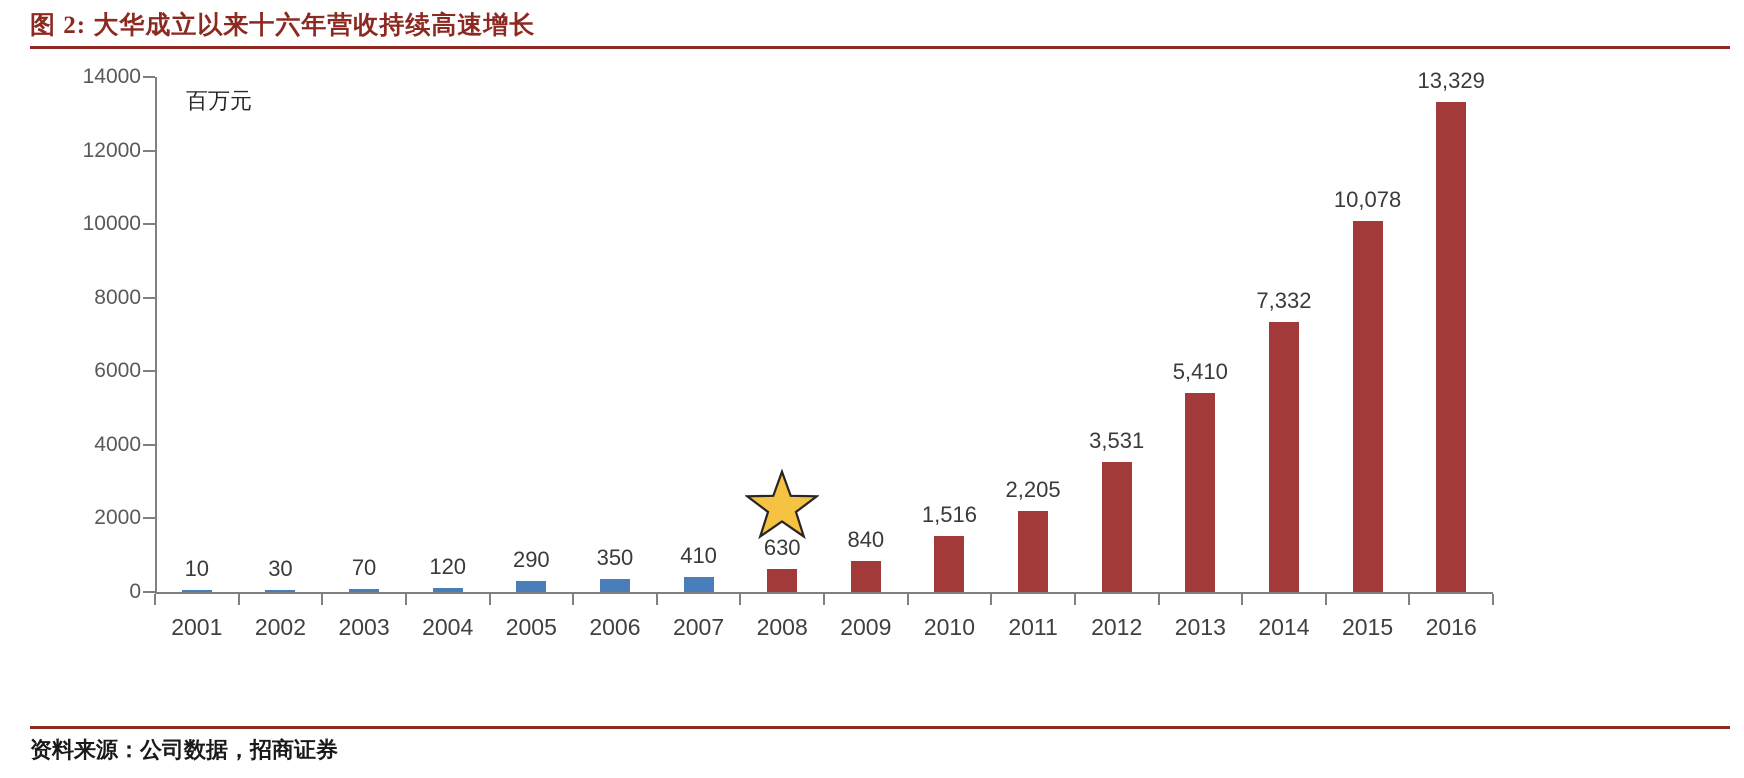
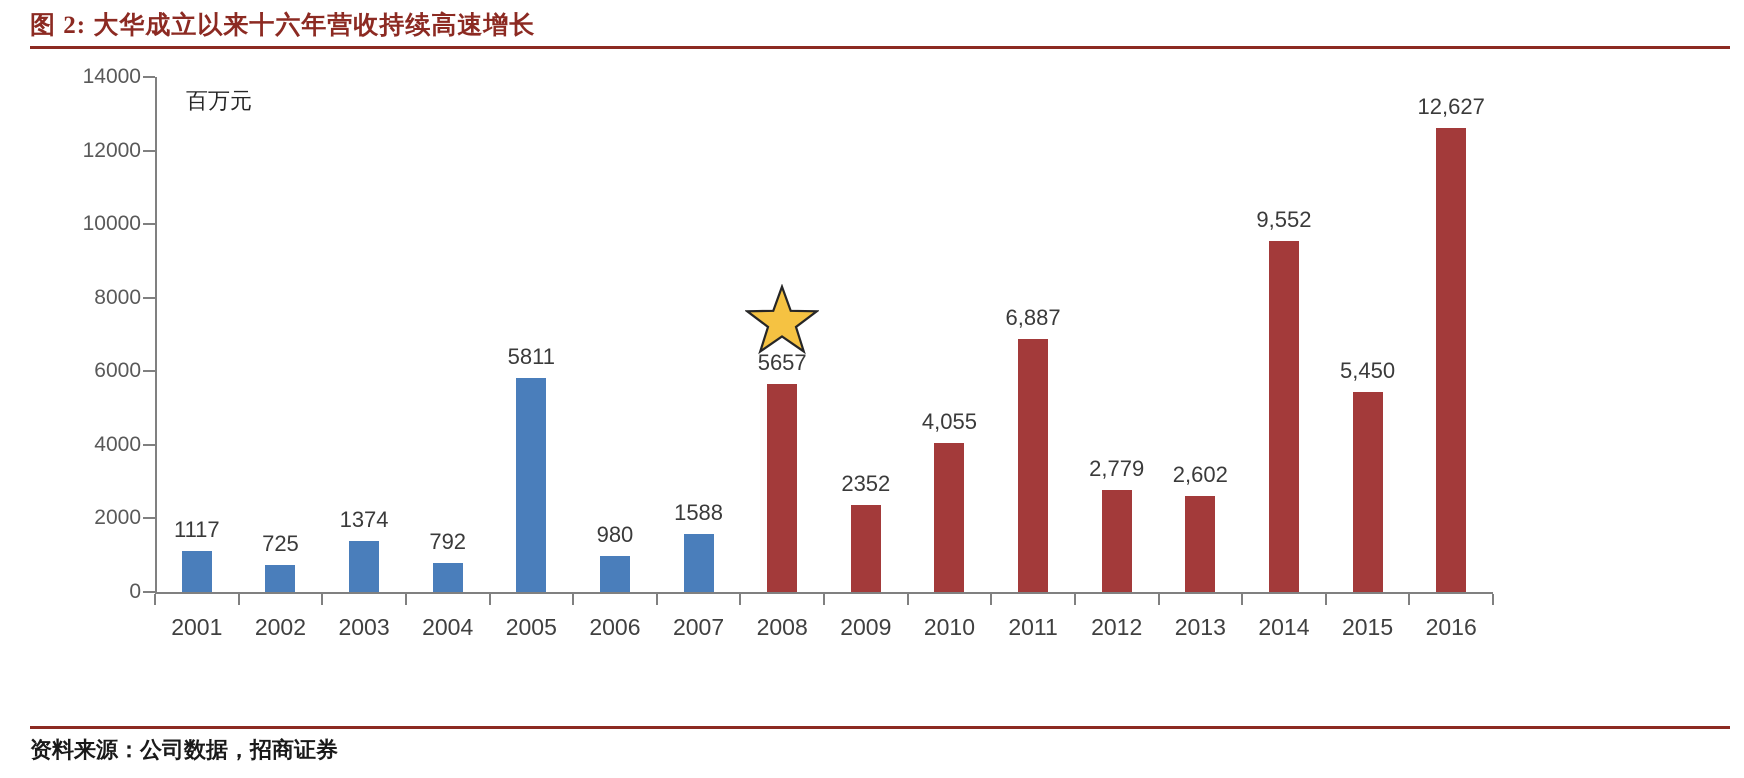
2001: 10 -> 1117
2002: 30 -> 725
2003: 70 -> 1374
2004: 120 -> 792
2005: 290 -> 5811
2006: 350 -> 980
2007: 410 -> 1588
2008: 630 -> 5657
2009: 840 -> 2352
2010: 1,516 -> 4,055
2011: 2,205 -> 6,887
2012: 3,531 -> 2,779
2013: 5,410 -> 2,602
2014: 7,332 -> 9,552
2015: 10,078 -> 5,450
2016: 13,329 -> 12,627
